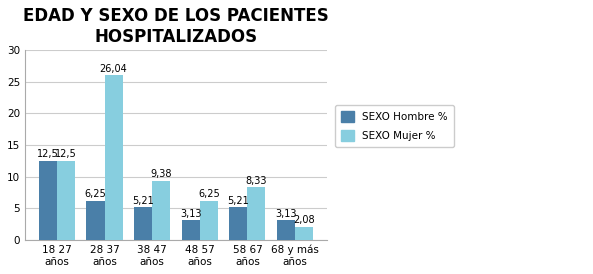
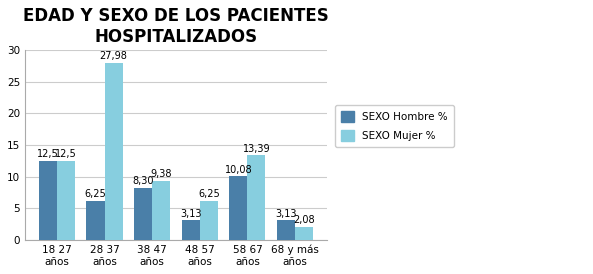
SEXO Mujer %/28 37 años: 26,04 -> 27,98
SEXO Hombre %/38 47 años: 5,21 -> 8,30
SEXO Hombre %/58 67 años: 5,21 -> 10,08
SEXO Mujer %/58 67 años: 8,33 -> 13,39
